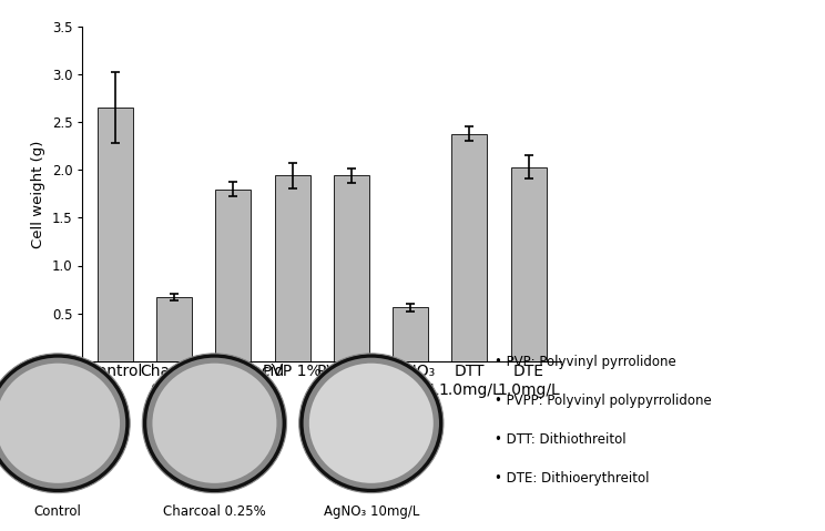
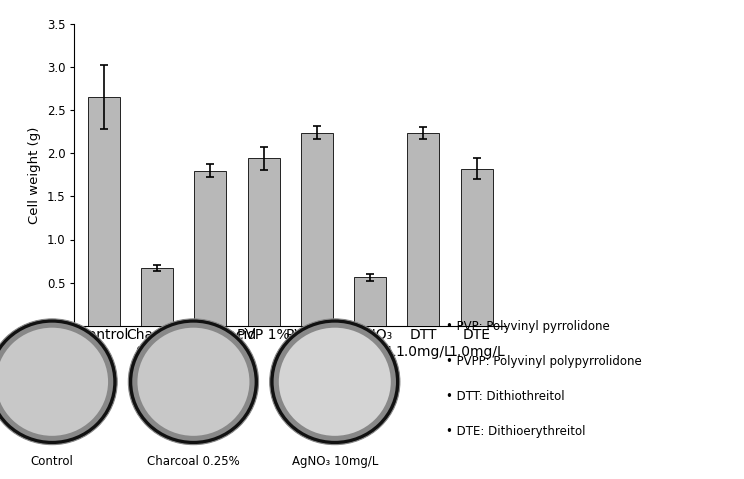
PVPP 1%: 1.94 -> 2.24
DTT 1.0mg/L: 2.38 -> 2.24
DTE 1.0mg/L: 2.03 -> 1.82
